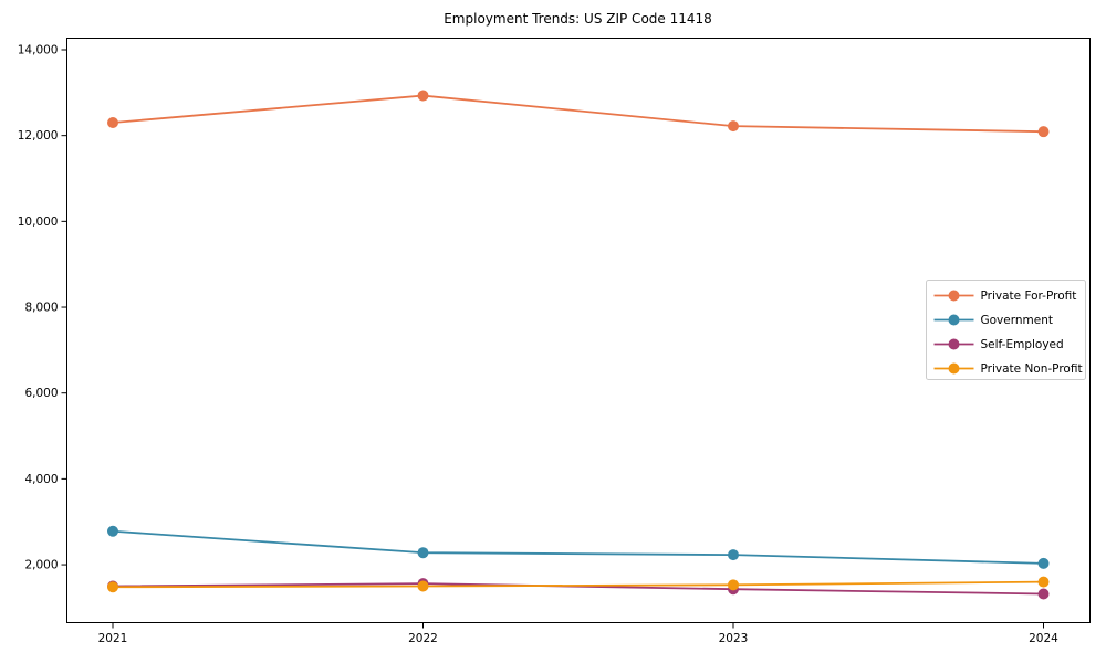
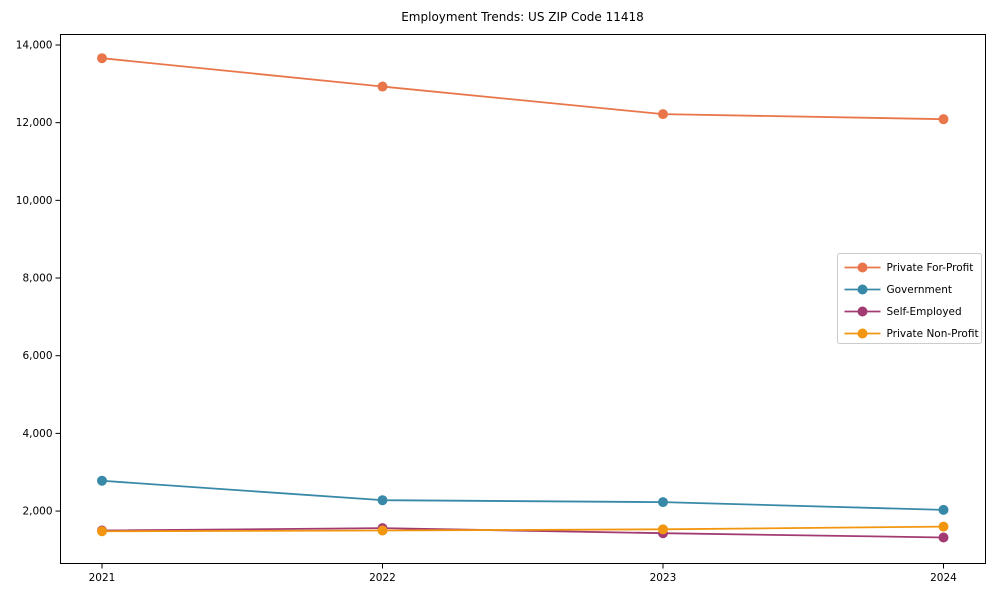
Private For-Profit/2021: 12300 -> 13700
